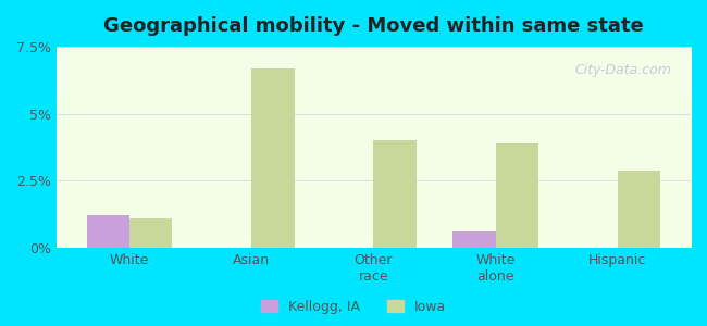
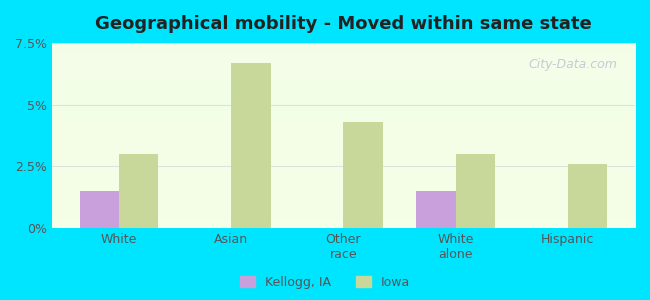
Kellogg, IA/White: 1.2% -> 1.5%
Iowa/White: 1.1% -> 3.0%
Iowa/Other race: 4.0% -> 4.3%
Kellogg, IA/White alone: 0.6% -> 1.5%
Iowa/White alone: 3.9% -> 3.0%
Iowa/Hispanic: 2.9% -> 2.6%
